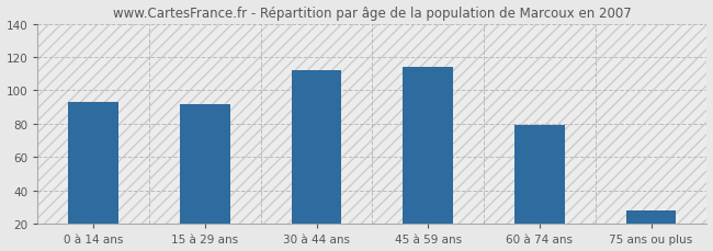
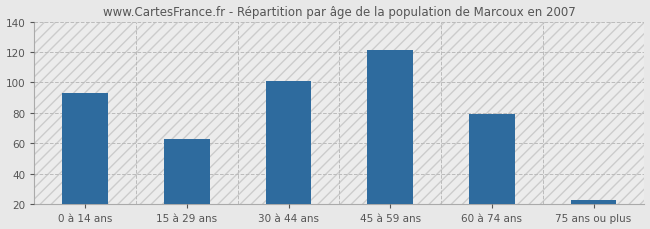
15 à 29 ans: 92 -> 63
30 à 44 ans: 112 -> 101
45 à 59 ans: 114 -> 121
75 ans ou plus: 28 -> 23
